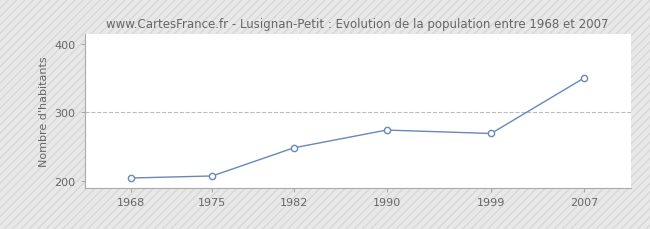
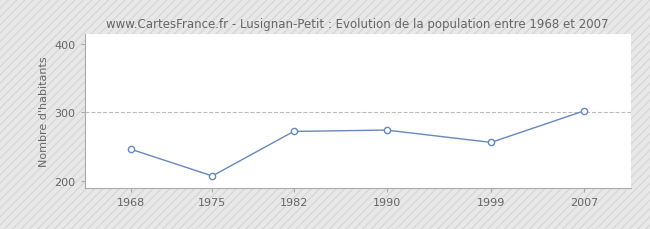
1968: 204 -> 246
1982: 248 -> 272
1999: 269 -> 256
2007: 350 -> 302
